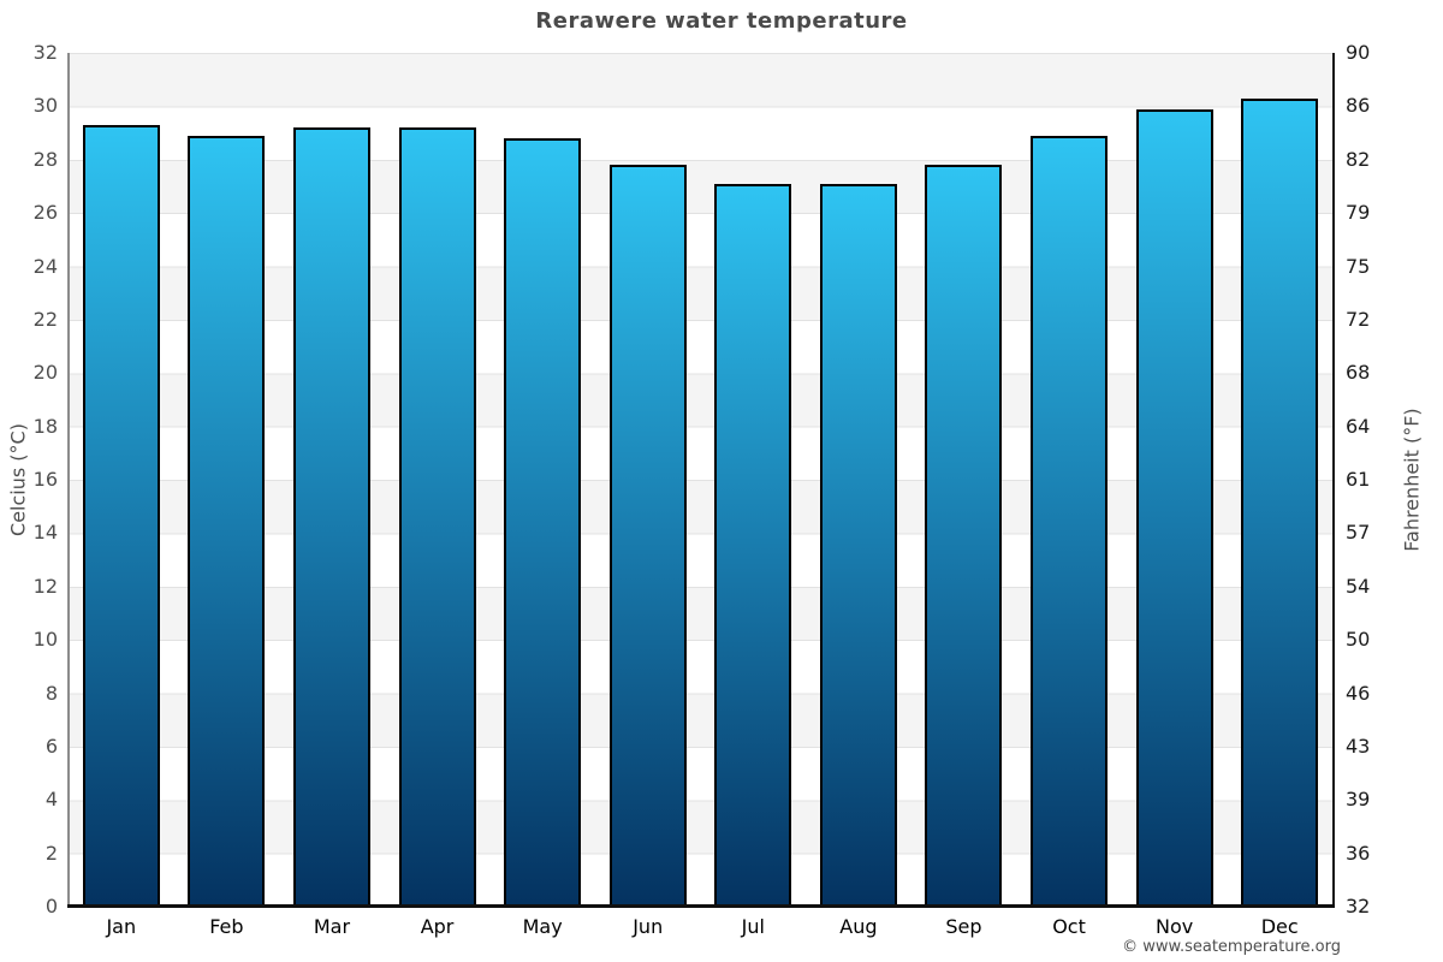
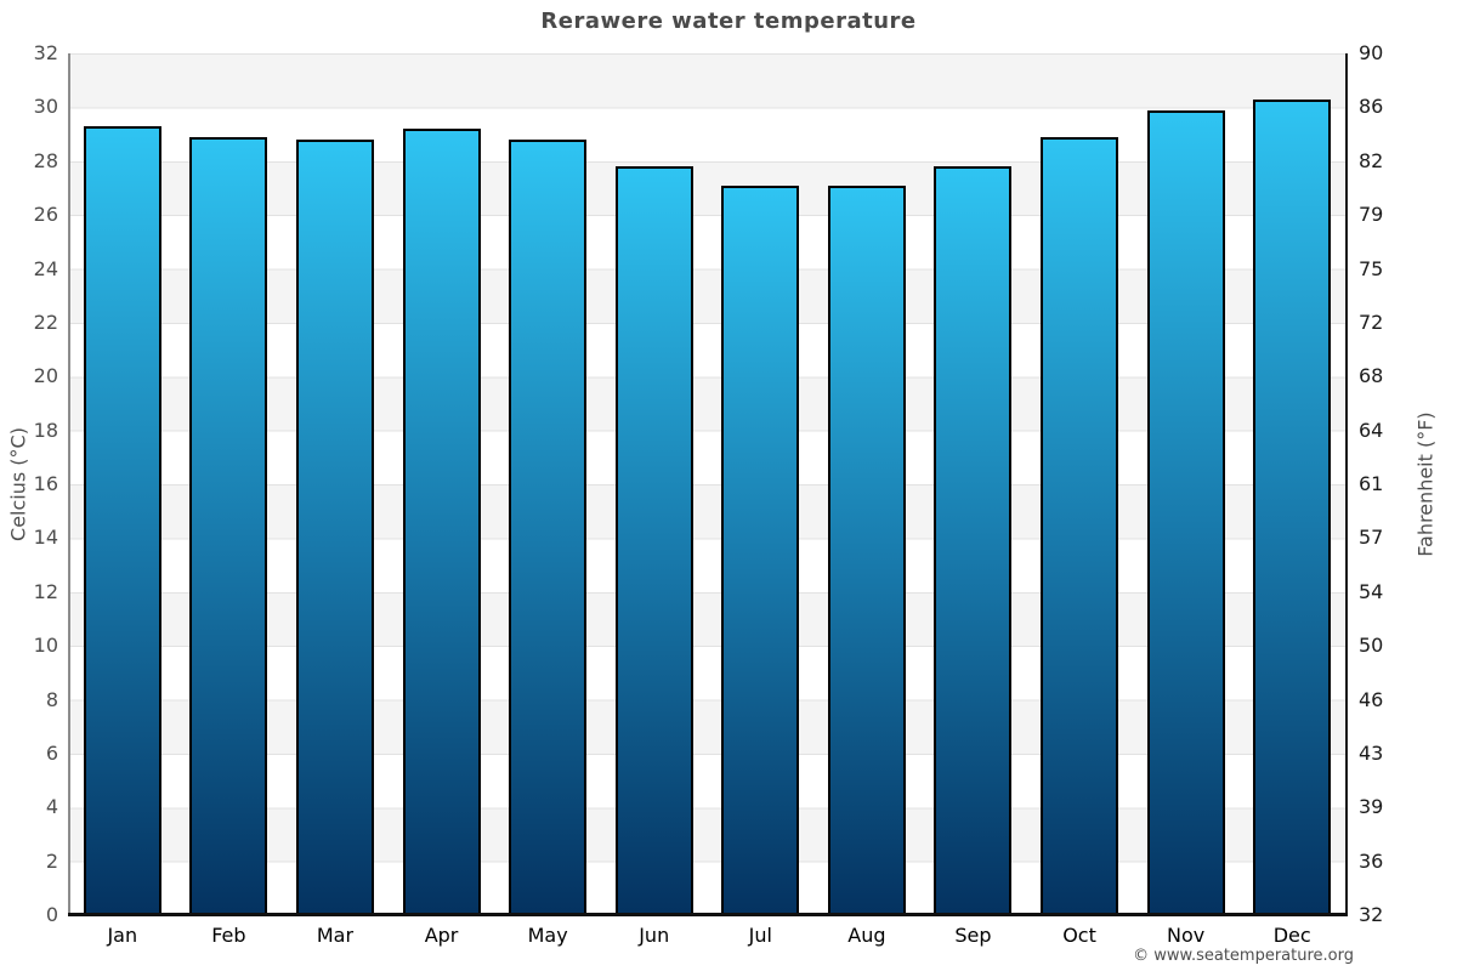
Mar: 29.2 -> 28.8
